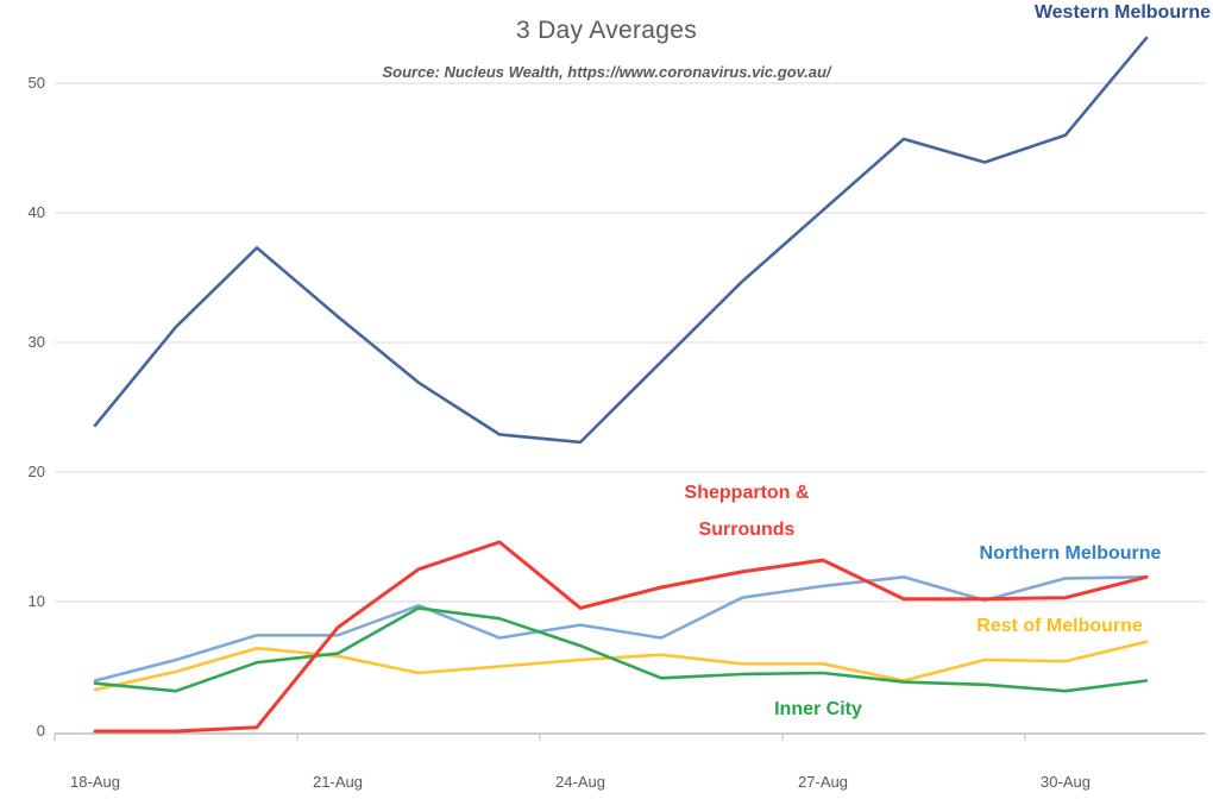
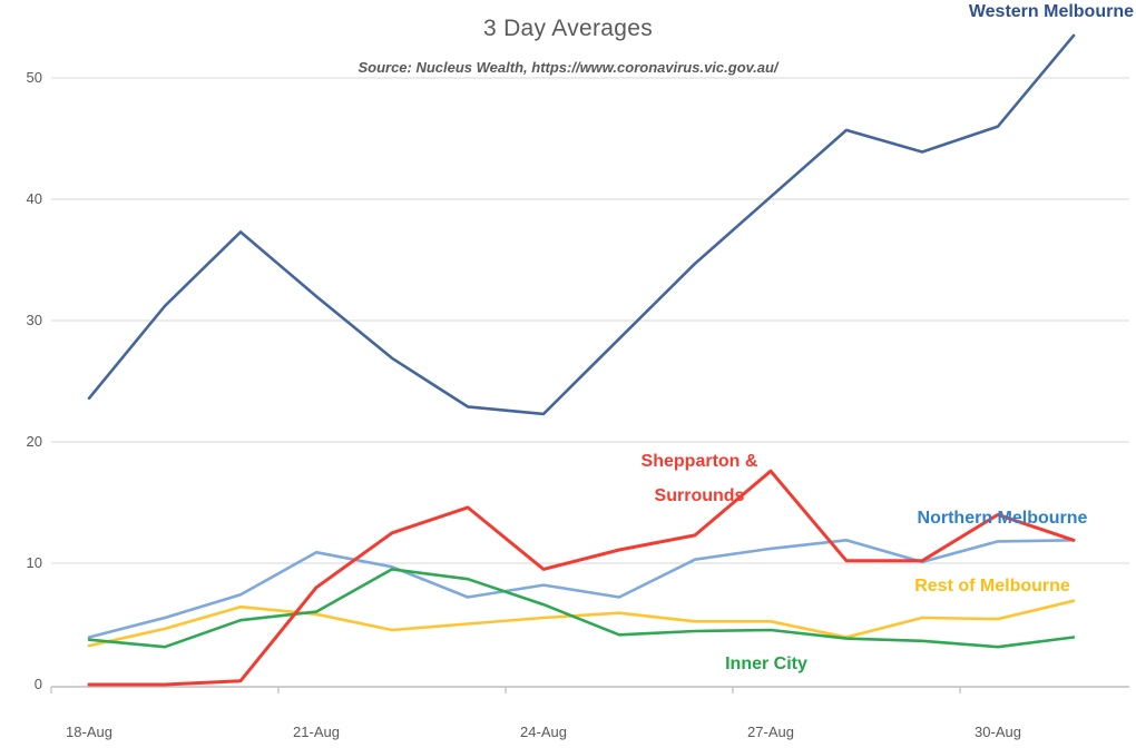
Northern Melbourne/21-Aug: 7.4 -> 10.9
Shepparton & Surrounds/27-Aug: 13.2 -> 17.6
Shepparton & Surrounds/30-Aug: 10.3 -> 14.0
